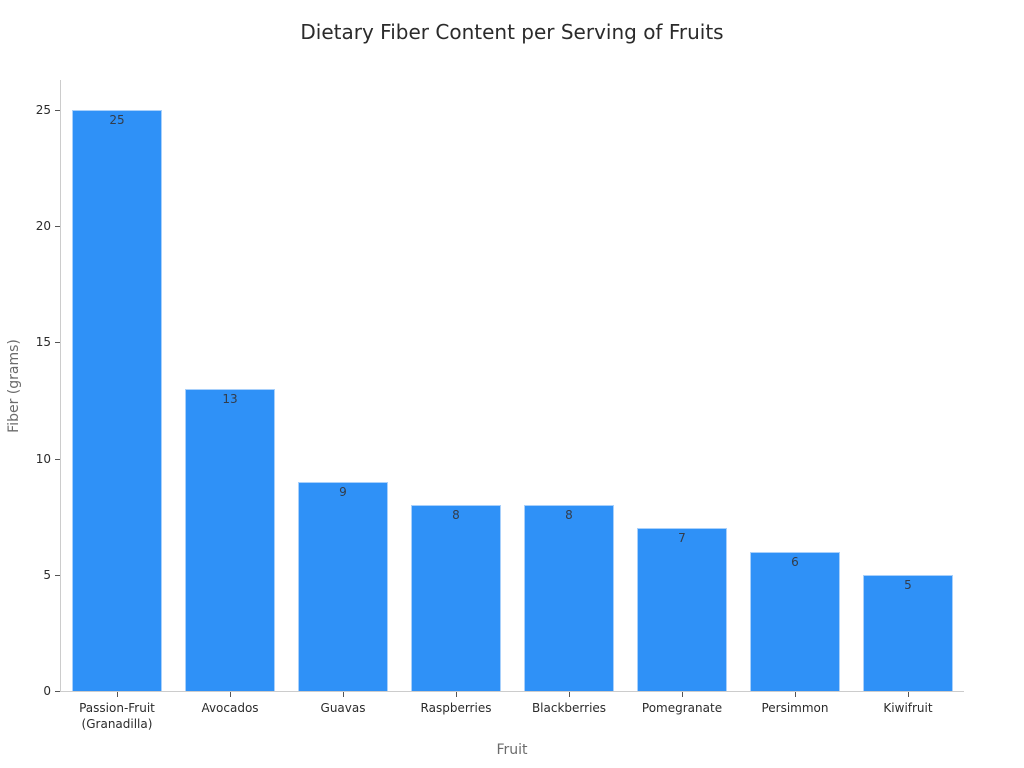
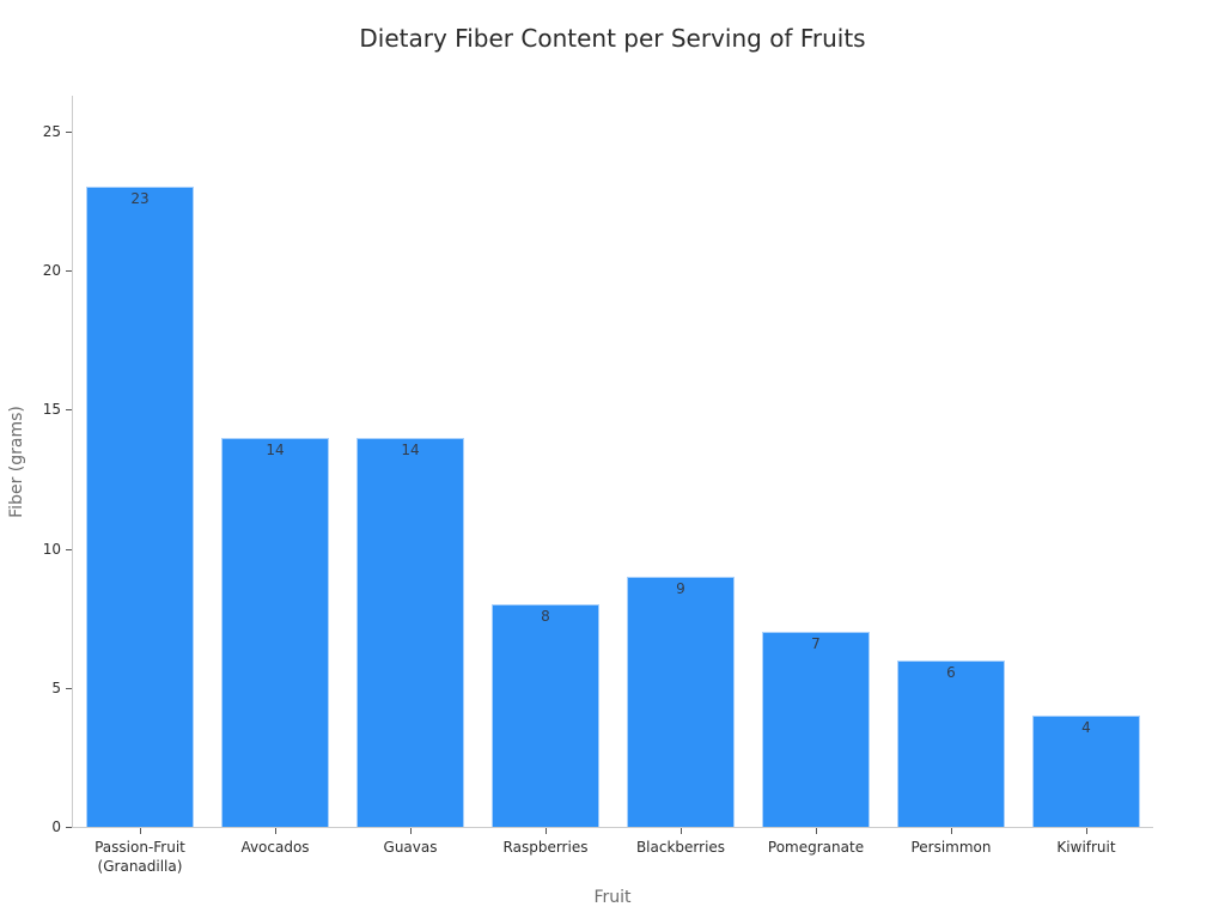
Passion-Fruit (Granadilla): 25 -> 23
Avocados: 13 -> 14
Guavas: 9 -> 14
Blackberries: 8 -> 9
Kiwifruit: 5 -> 4
